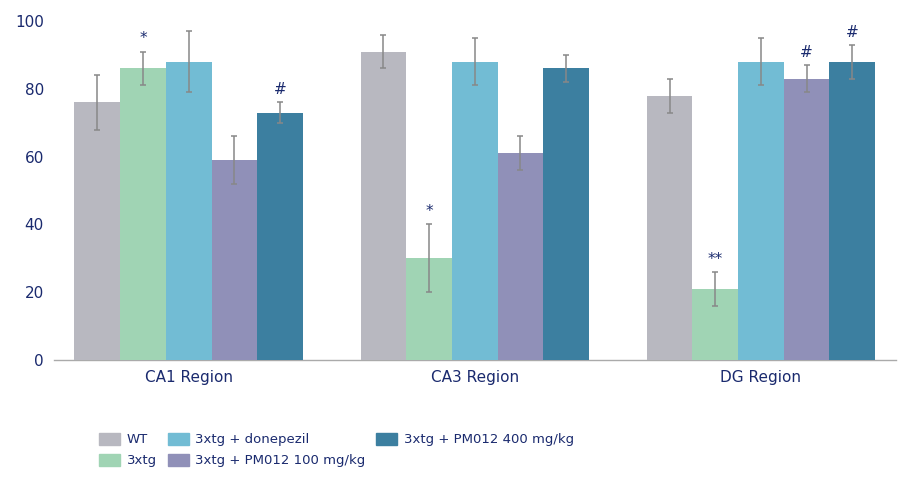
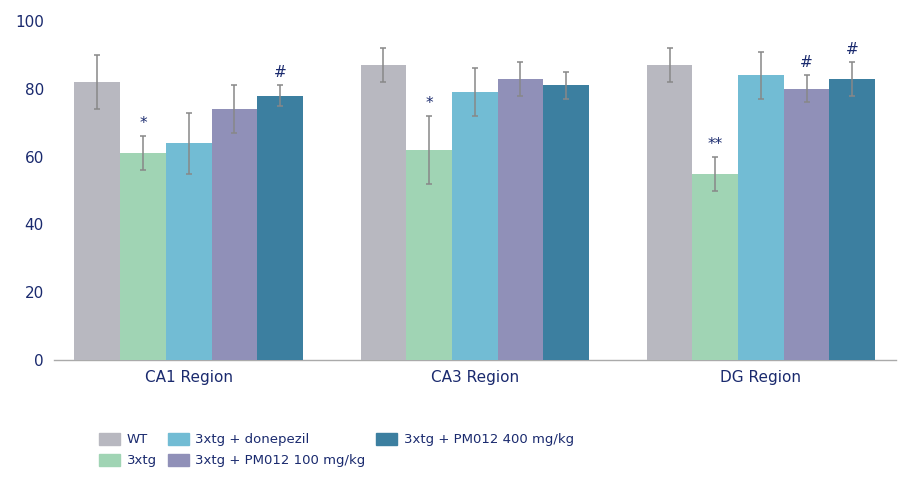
WT/CA1 Region: 76 -> 82
3xtg/CA1 Region: 86 -> 61
3xtg + donepezil/CA1 Region: 88 -> 64
3xtg + PM012 100 mg/kg/CA1 Region: 59 -> 74
3xtg + PM012 400 mg/kg/CA1 Region: 73 -> 78
WT/CA3 Region: 91 -> 87
3xtg/CA3 Region: 30 -> 62
3xtg + donepezil/CA3 Region: 88 -> 79
3xtg + PM012 100 mg/kg/CA3 Region: 61 -> 83
3xtg + PM012 400 mg/kg/CA3 Region: 86 -> 81
WT/DG Region: 78 -> 87
3xtg/DG Region: 21 -> 55
3xtg + donepezil/DG Region: 88 -> 84
3xtg + PM012 100 mg/kg/DG Region: 83 -> 80
3xtg + PM012 400 mg/kg/DG Region: 88 -> 83
